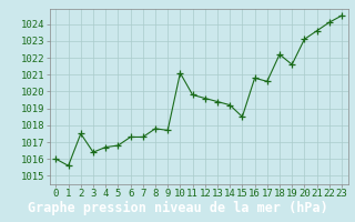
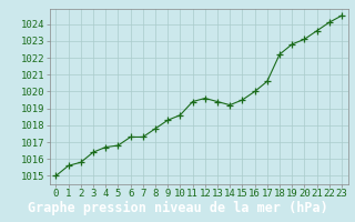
0: 1016.0 -> 1015.0
2: 1017.5 -> 1015.8
9: 1017.7 -> 1018.3
10: 1021.1 -> 1018.6
11: 1019.8 -> 1019.4
15: 1018.5 -> 1019.5
16: 1020.8 -> 1020.0
19: 1021.6 -> 1022.8
